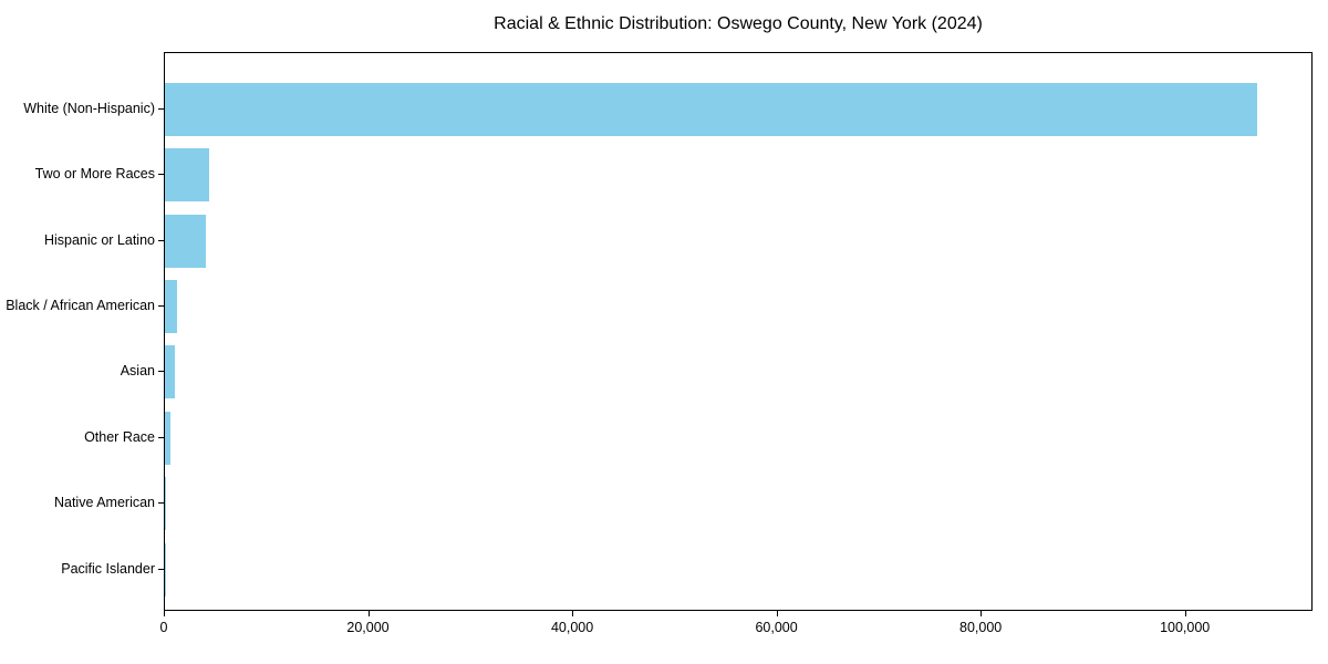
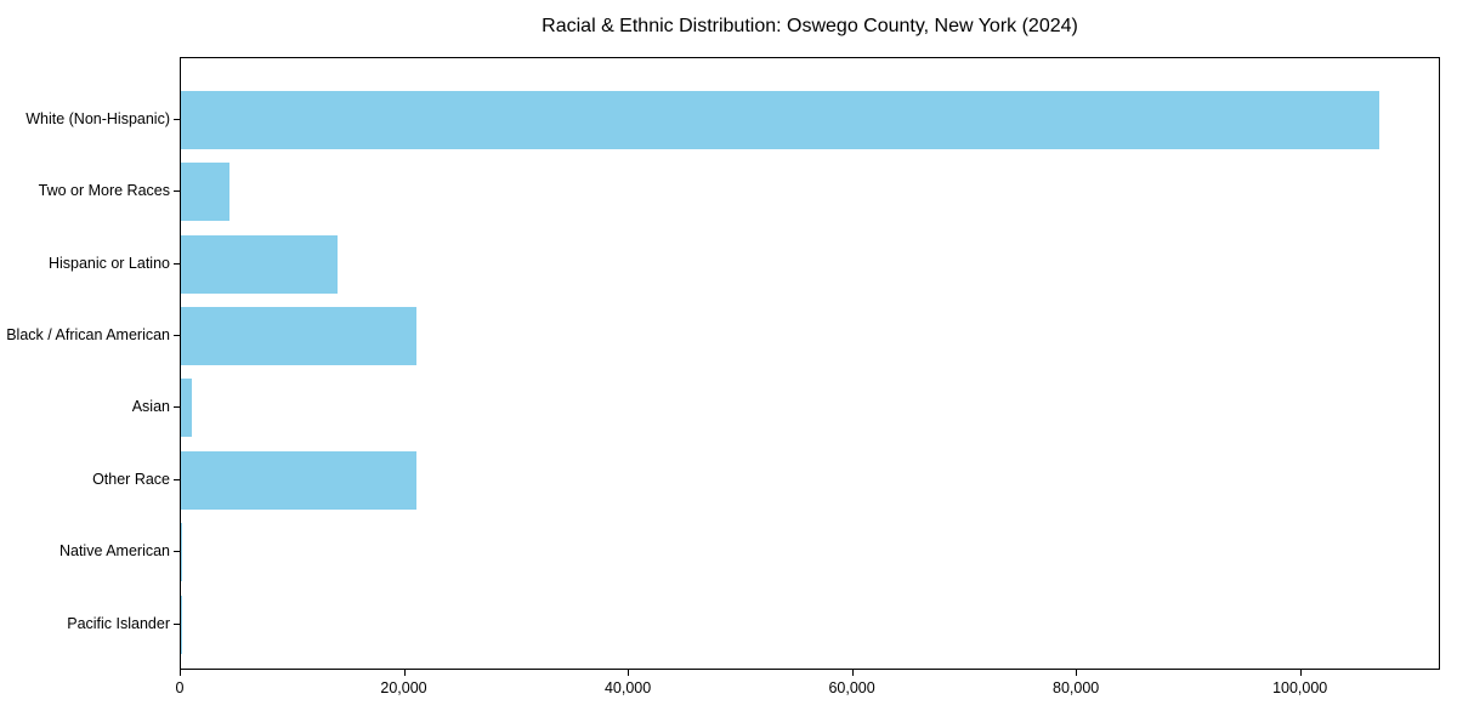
Hispanic or Latino: 4000 -> 14000
Black / African American: 1000 -> 21000
Other Race: 1000 -> 21000
